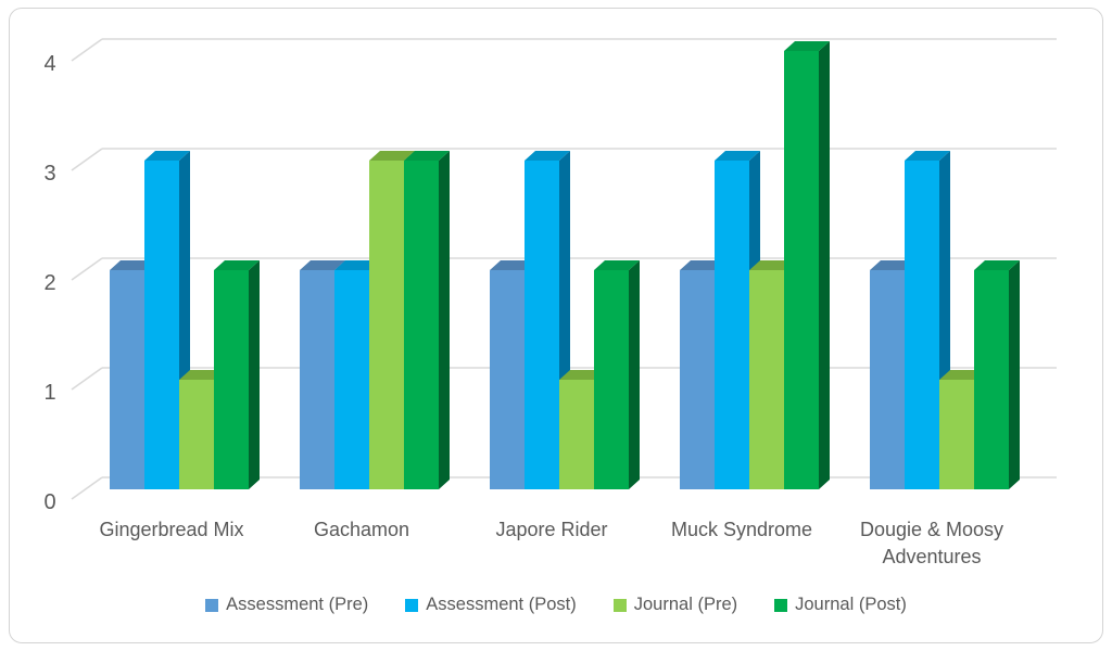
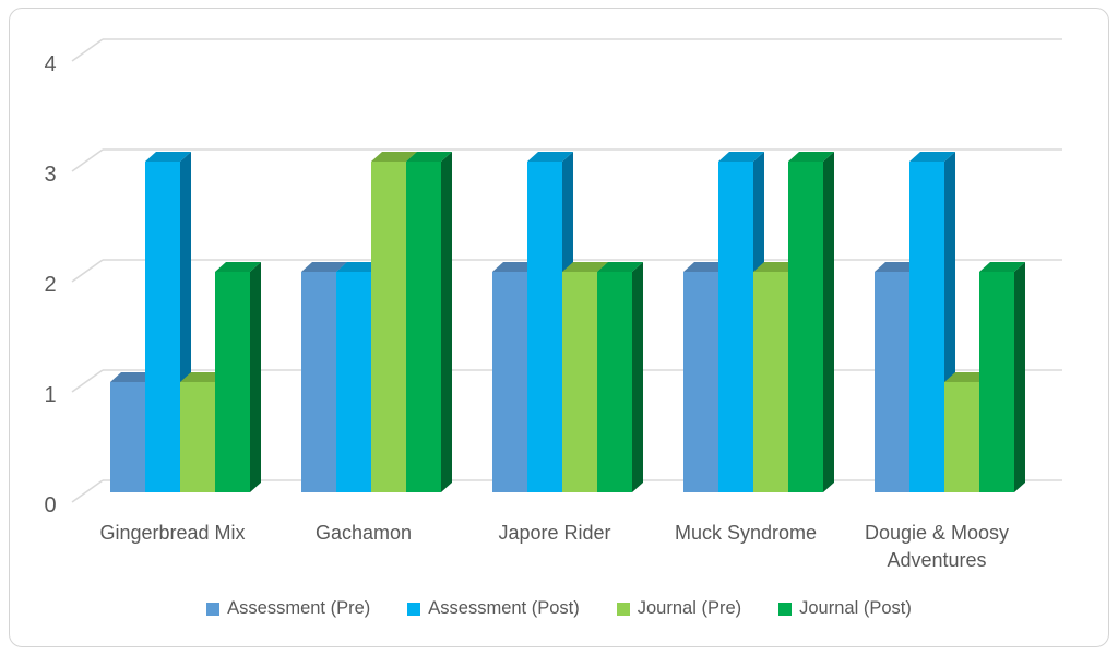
Assessment (Pre)/Gingerbread Mix: 2 -> 1
Journal (Pre)/Japore Rider: 1 -> 2
Journal (Post)/Muck Syndrome: 4 -> 3
